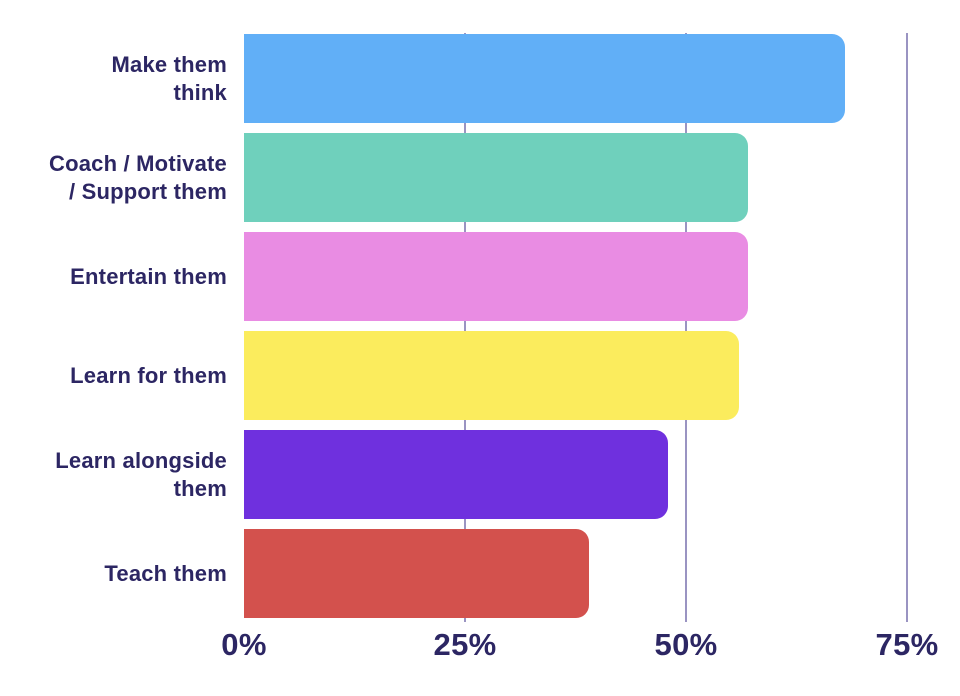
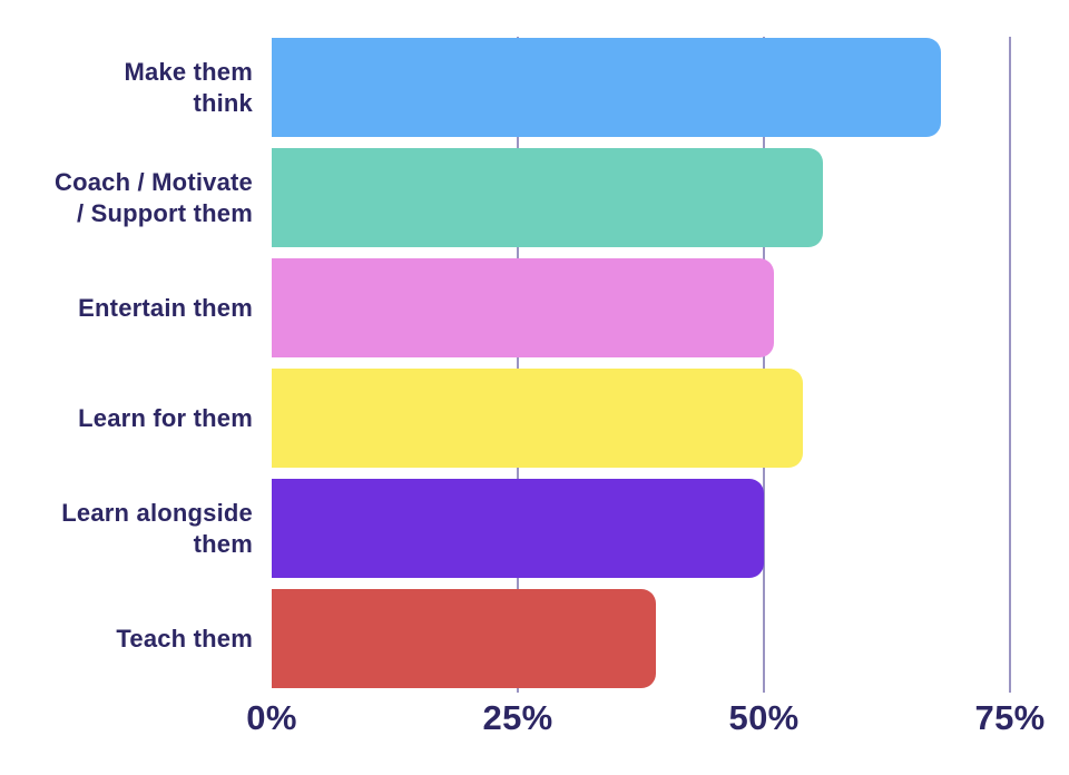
Coach / Motivate / Support them: 57% -> 56%
Entertain them: 57% -> 51%
Learn for them: 56% -> 54%
Learn alongside them: 48% -> 50%
